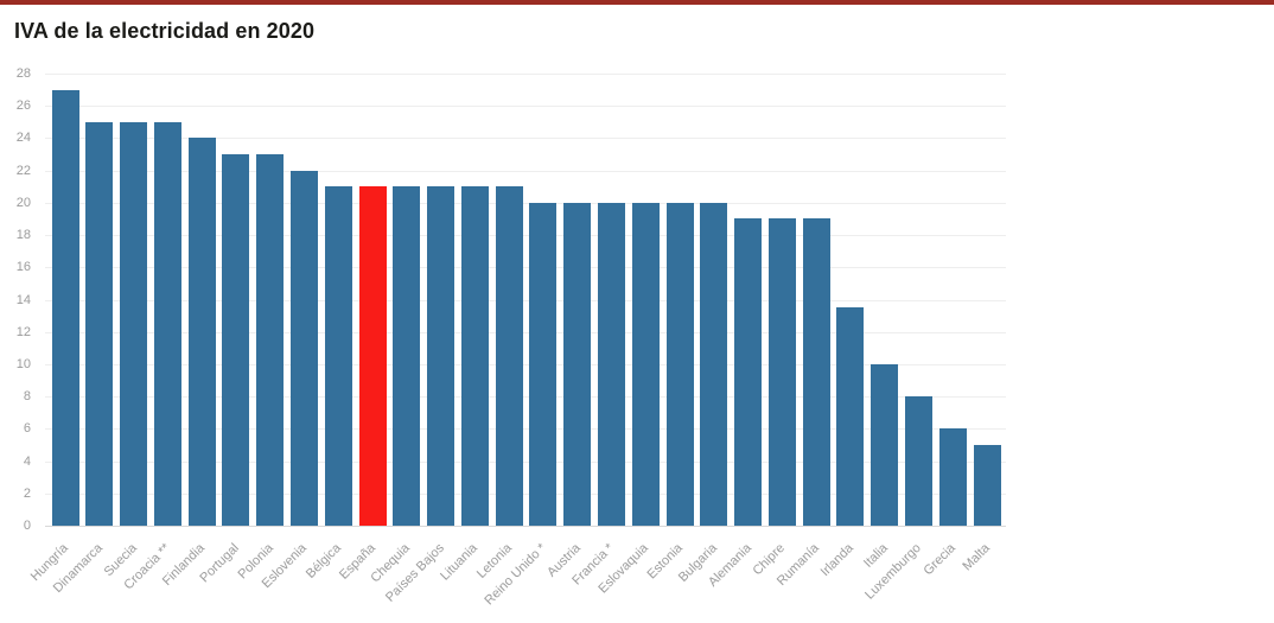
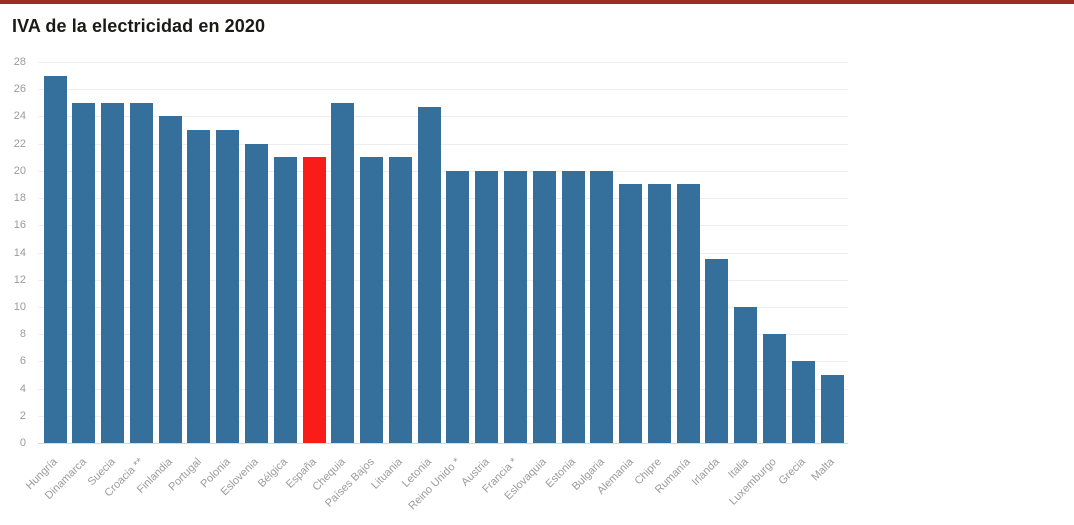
Chequia: 21.0 -> 25.0
Letonia: 21.0 -> 24.7
